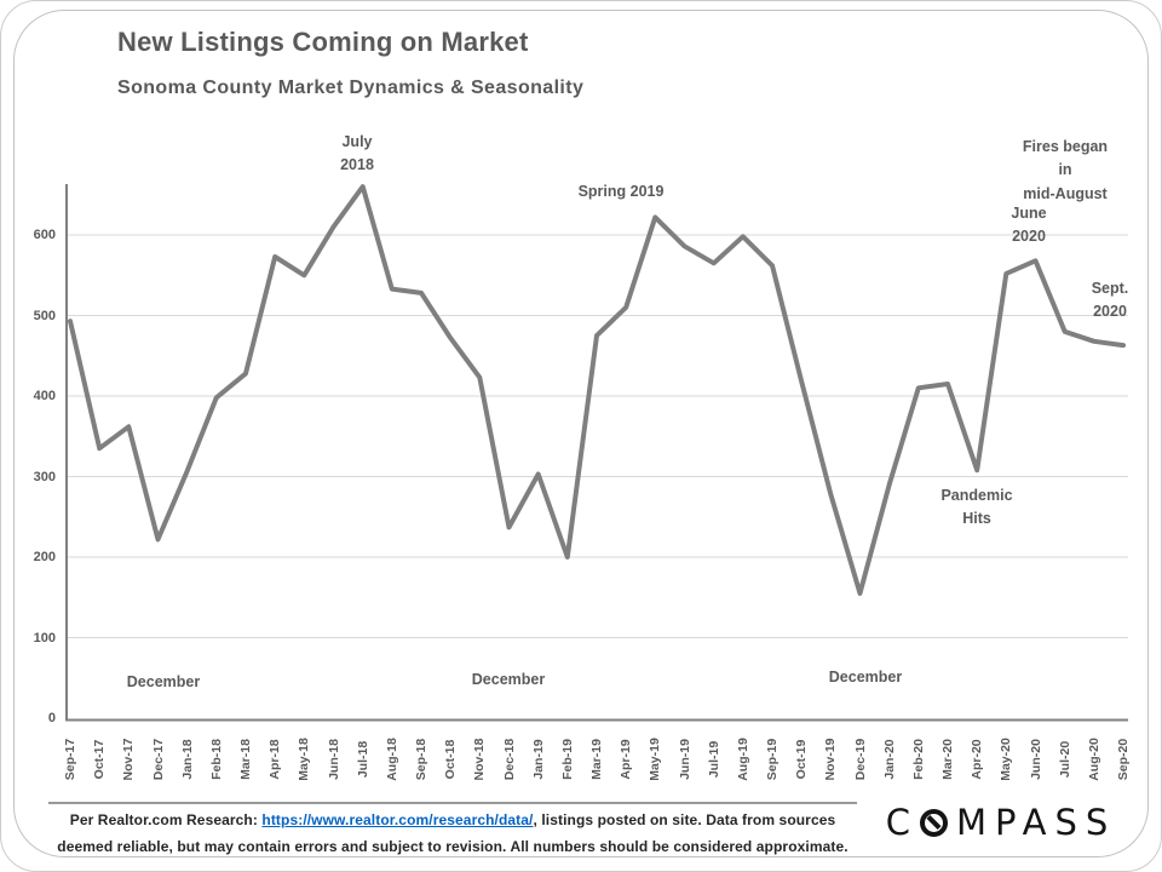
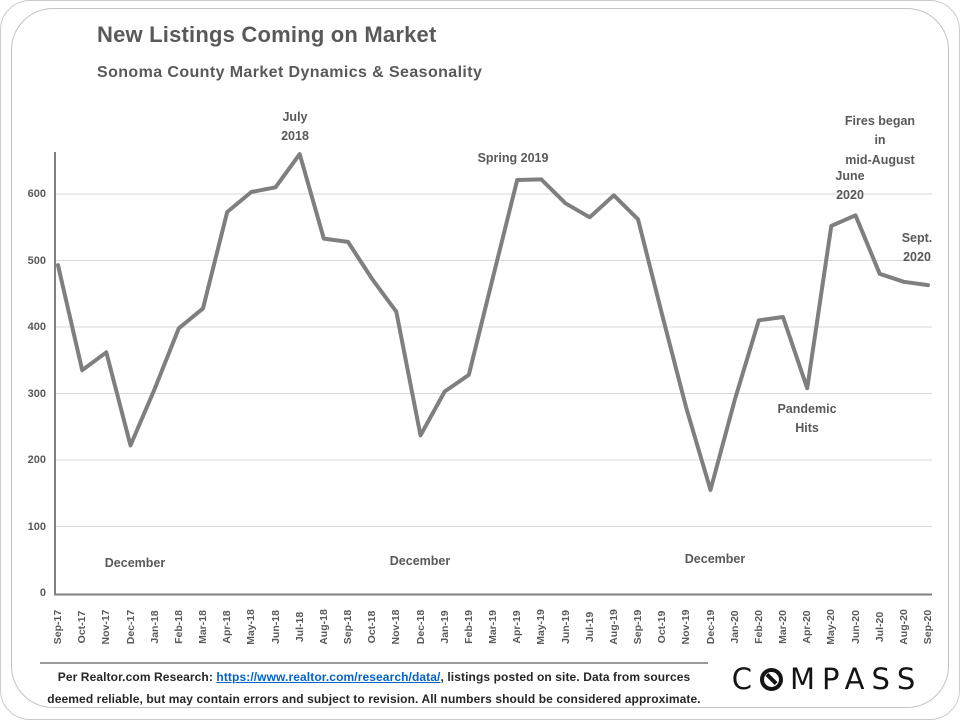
May-18: 550 -> 600
Feb-19: 200 -> 330
Apr-19: 510 -> 620
